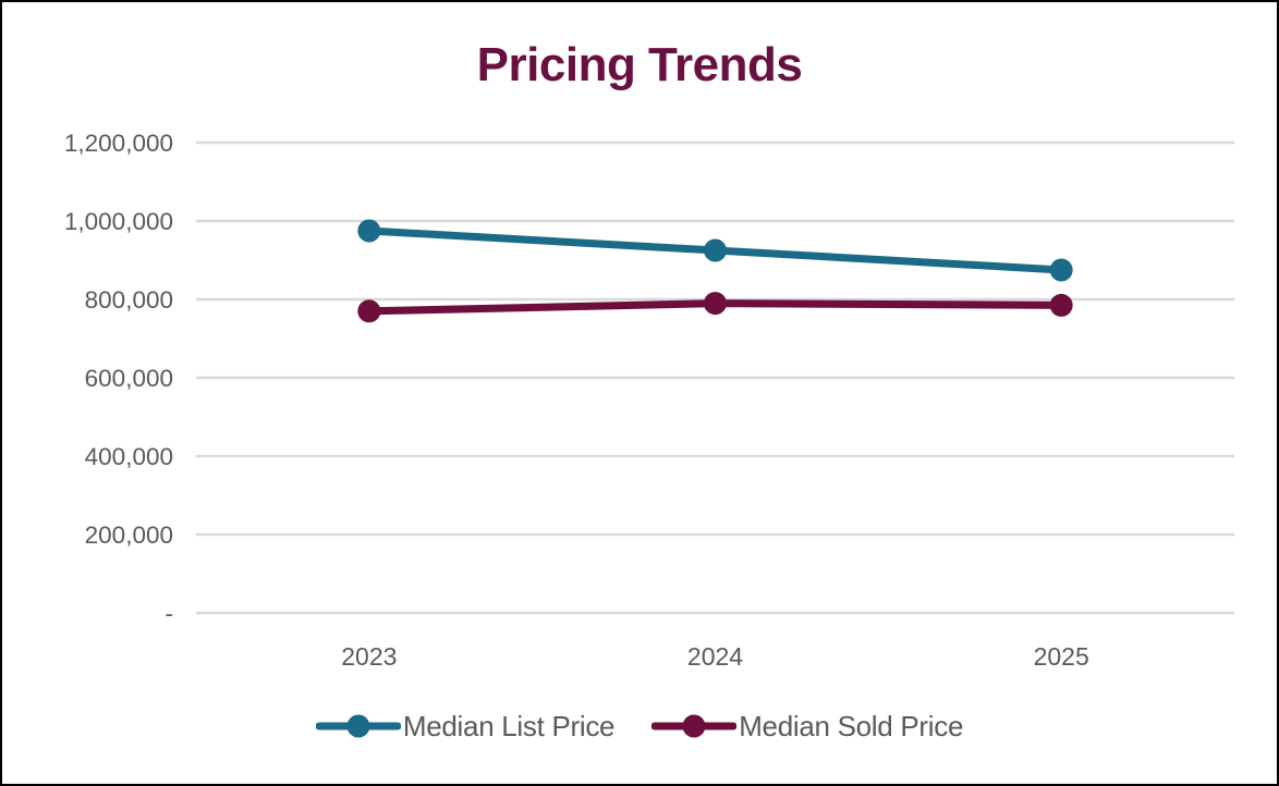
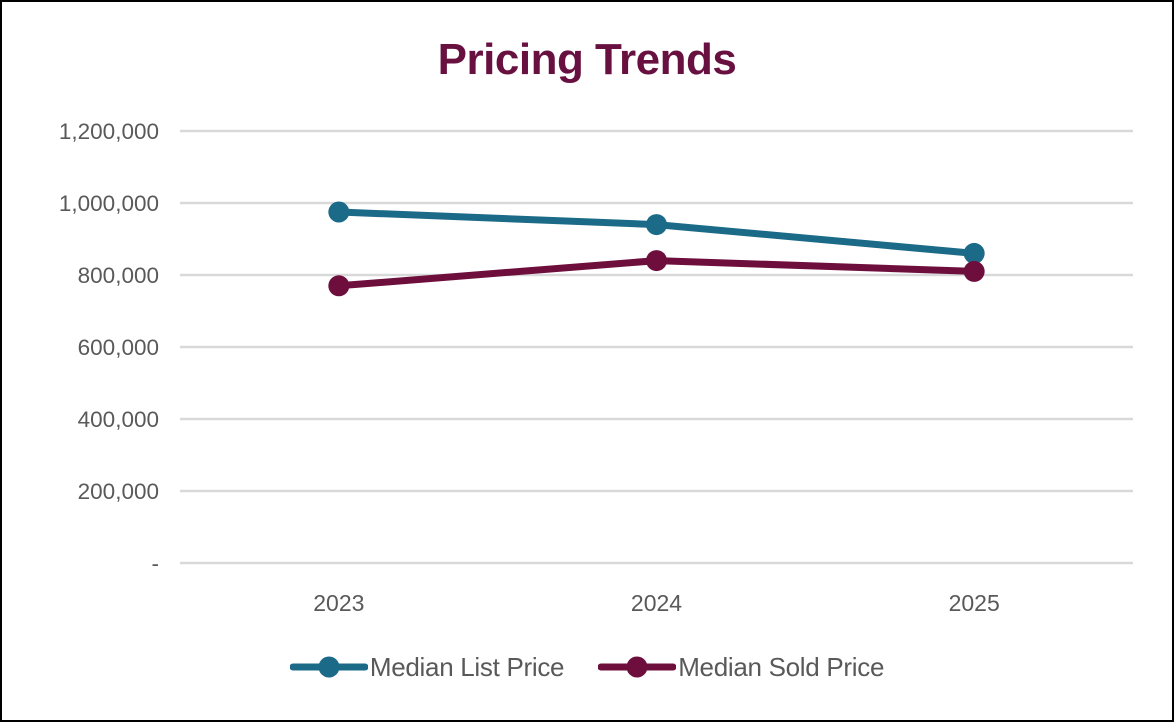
Median List Price/2024: 920000 -> 940000
Median Sold Price/2024: 790000 -> 840000
Median List Price/2025: 880000 -> 860000
Median Sold Price/2025: 780000 -> 810000
